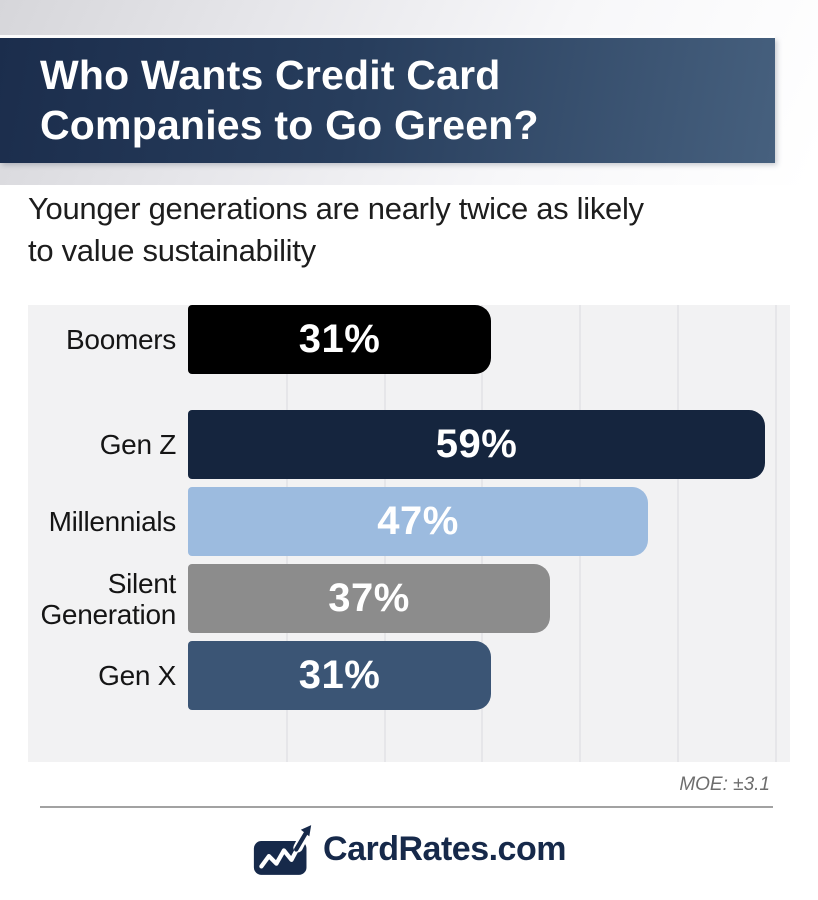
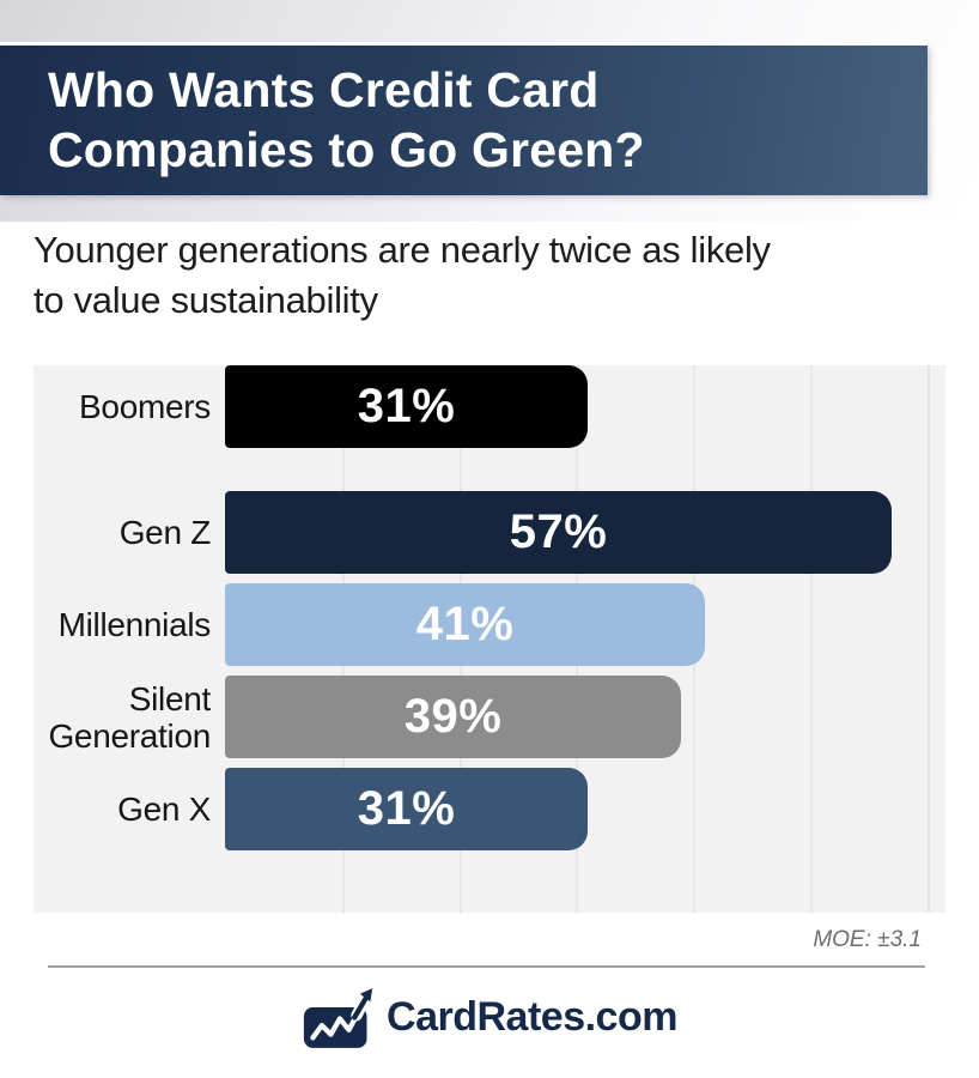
Gen Z: 59% -> 57%
Millennials: 47% -> 41%
Silent Generation: 37% -> 39%
